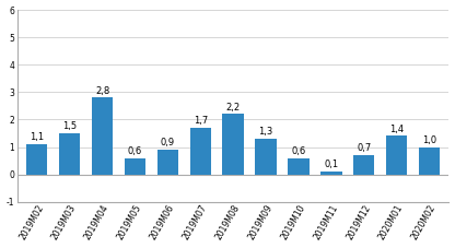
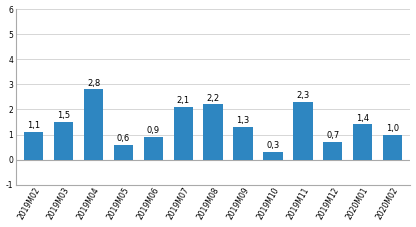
2019M07: 1,7 -> 2,1
2019M10: 0,6 -> 0,3
2019M11: 0,1 -> 2,3
